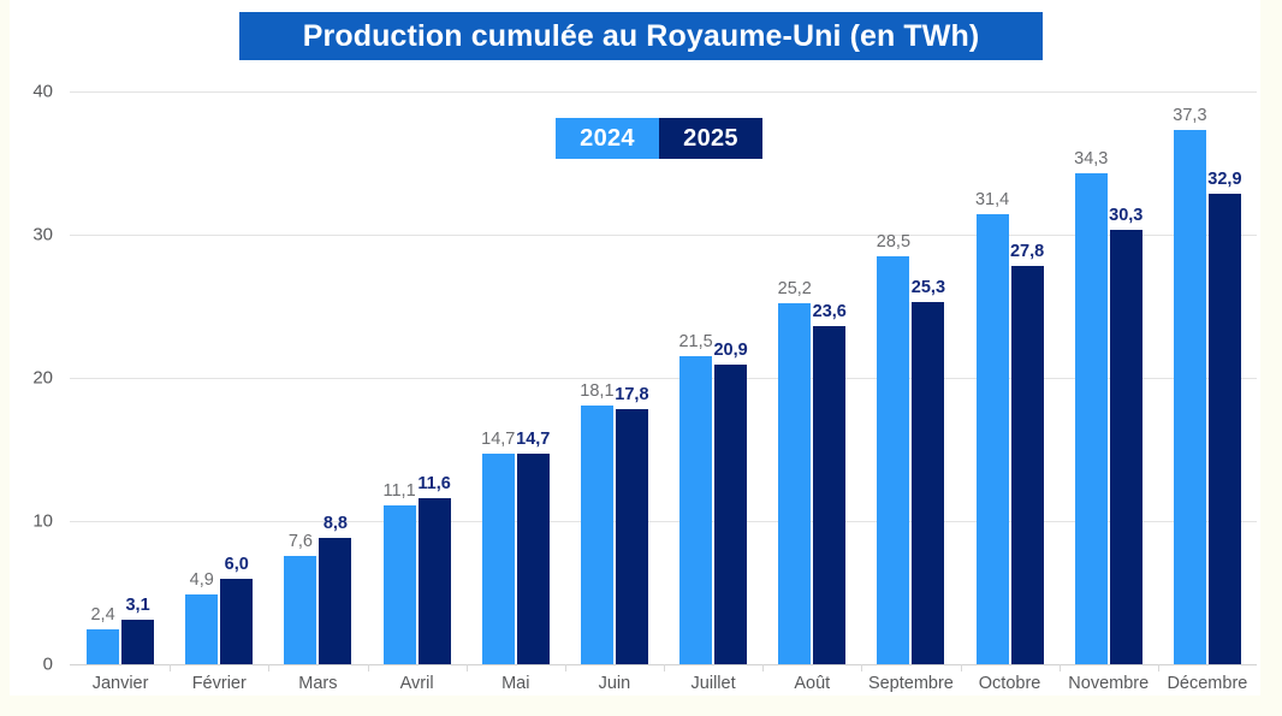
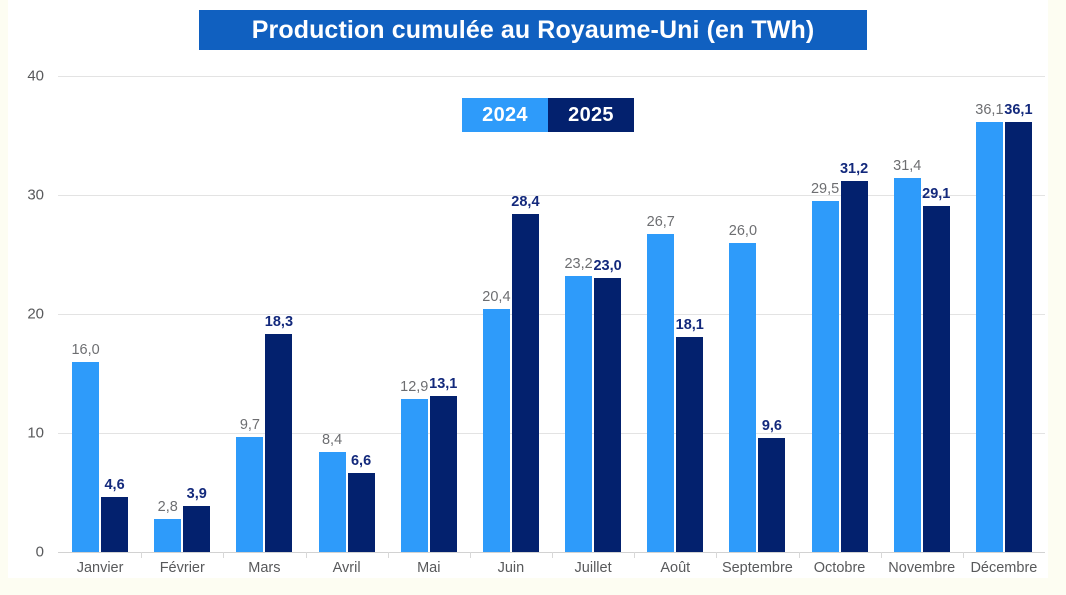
2024/Janvier: 2,4 -> 16,0
2025/Janvier: 3,1 -> 4,6
2024/Février: 4,9 -> 2,8
2025/Février: 6,0 -> 3,9
2024/Mars: 7,6 -> 9,7
2025/Mars: 8,8 -> 18,3
2024/Avril: 11,1 -> 8,4
2025/Avril: 11,6 -> 6,6
2024/Mai: 14,7 -> 12,9
2025/Mai: 14,7 -> 13,1
2024/Juin: 18,1 -> 20,4
2025/Juin: 17,8 -> 28,4
2024/Juillet: 21,5 -> 23,2
2025/Juillet: 20,9 -> 23,0
2024/Août: 25,2 -> 26,7
2025/Août: 23,6 -> 18,1
2024/Septembre: 28,5 -> 26,0
2025/Septembre: 25,3 -> 9,6
2024/Octobre: 31,4 -> 29,5
2025/Octobre: 27,8 -> 31,2
2024/Novembre: 34,3 -> 31,4
2025/Novembre: 30,3 -> 29,1
2024/Décembre: 37,3 -> 36,1
2025/Décembre: 32,9 -> 36,1
